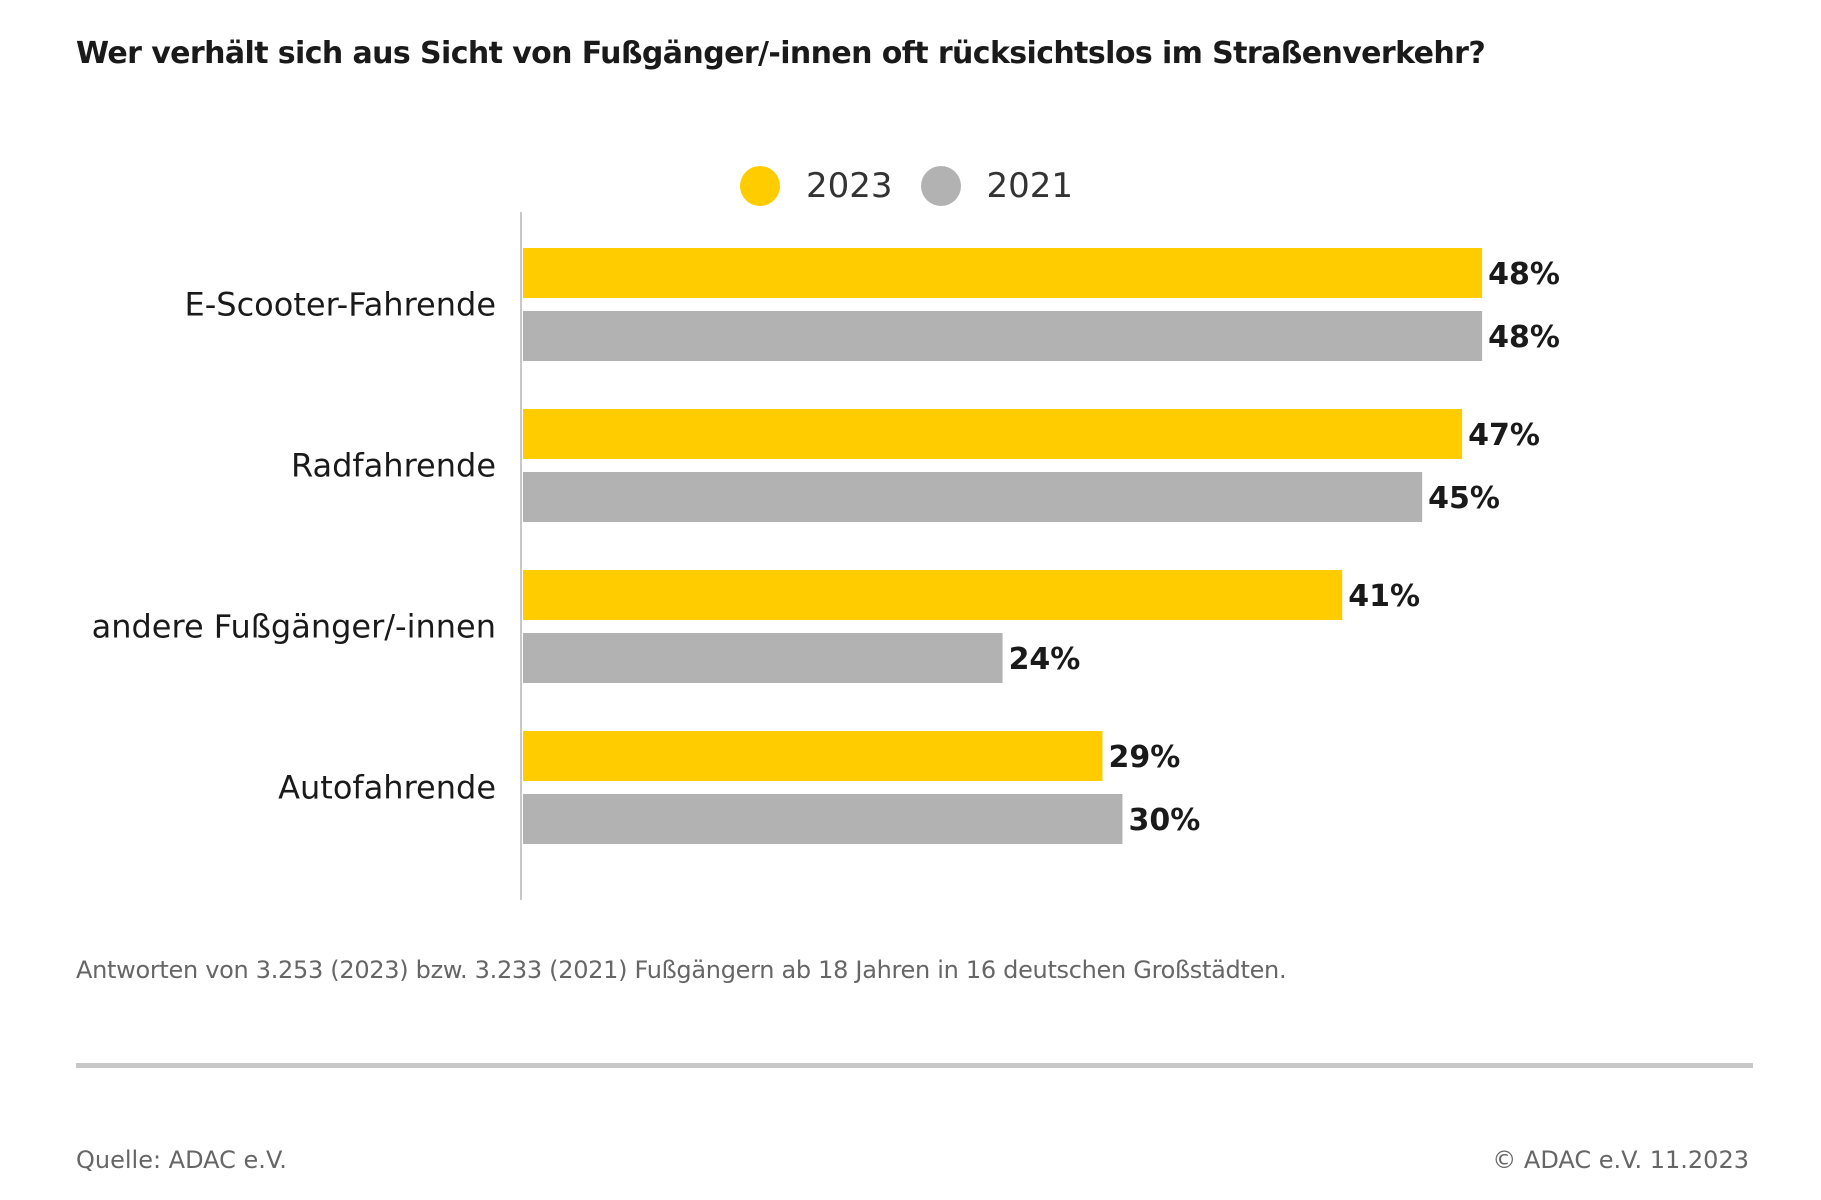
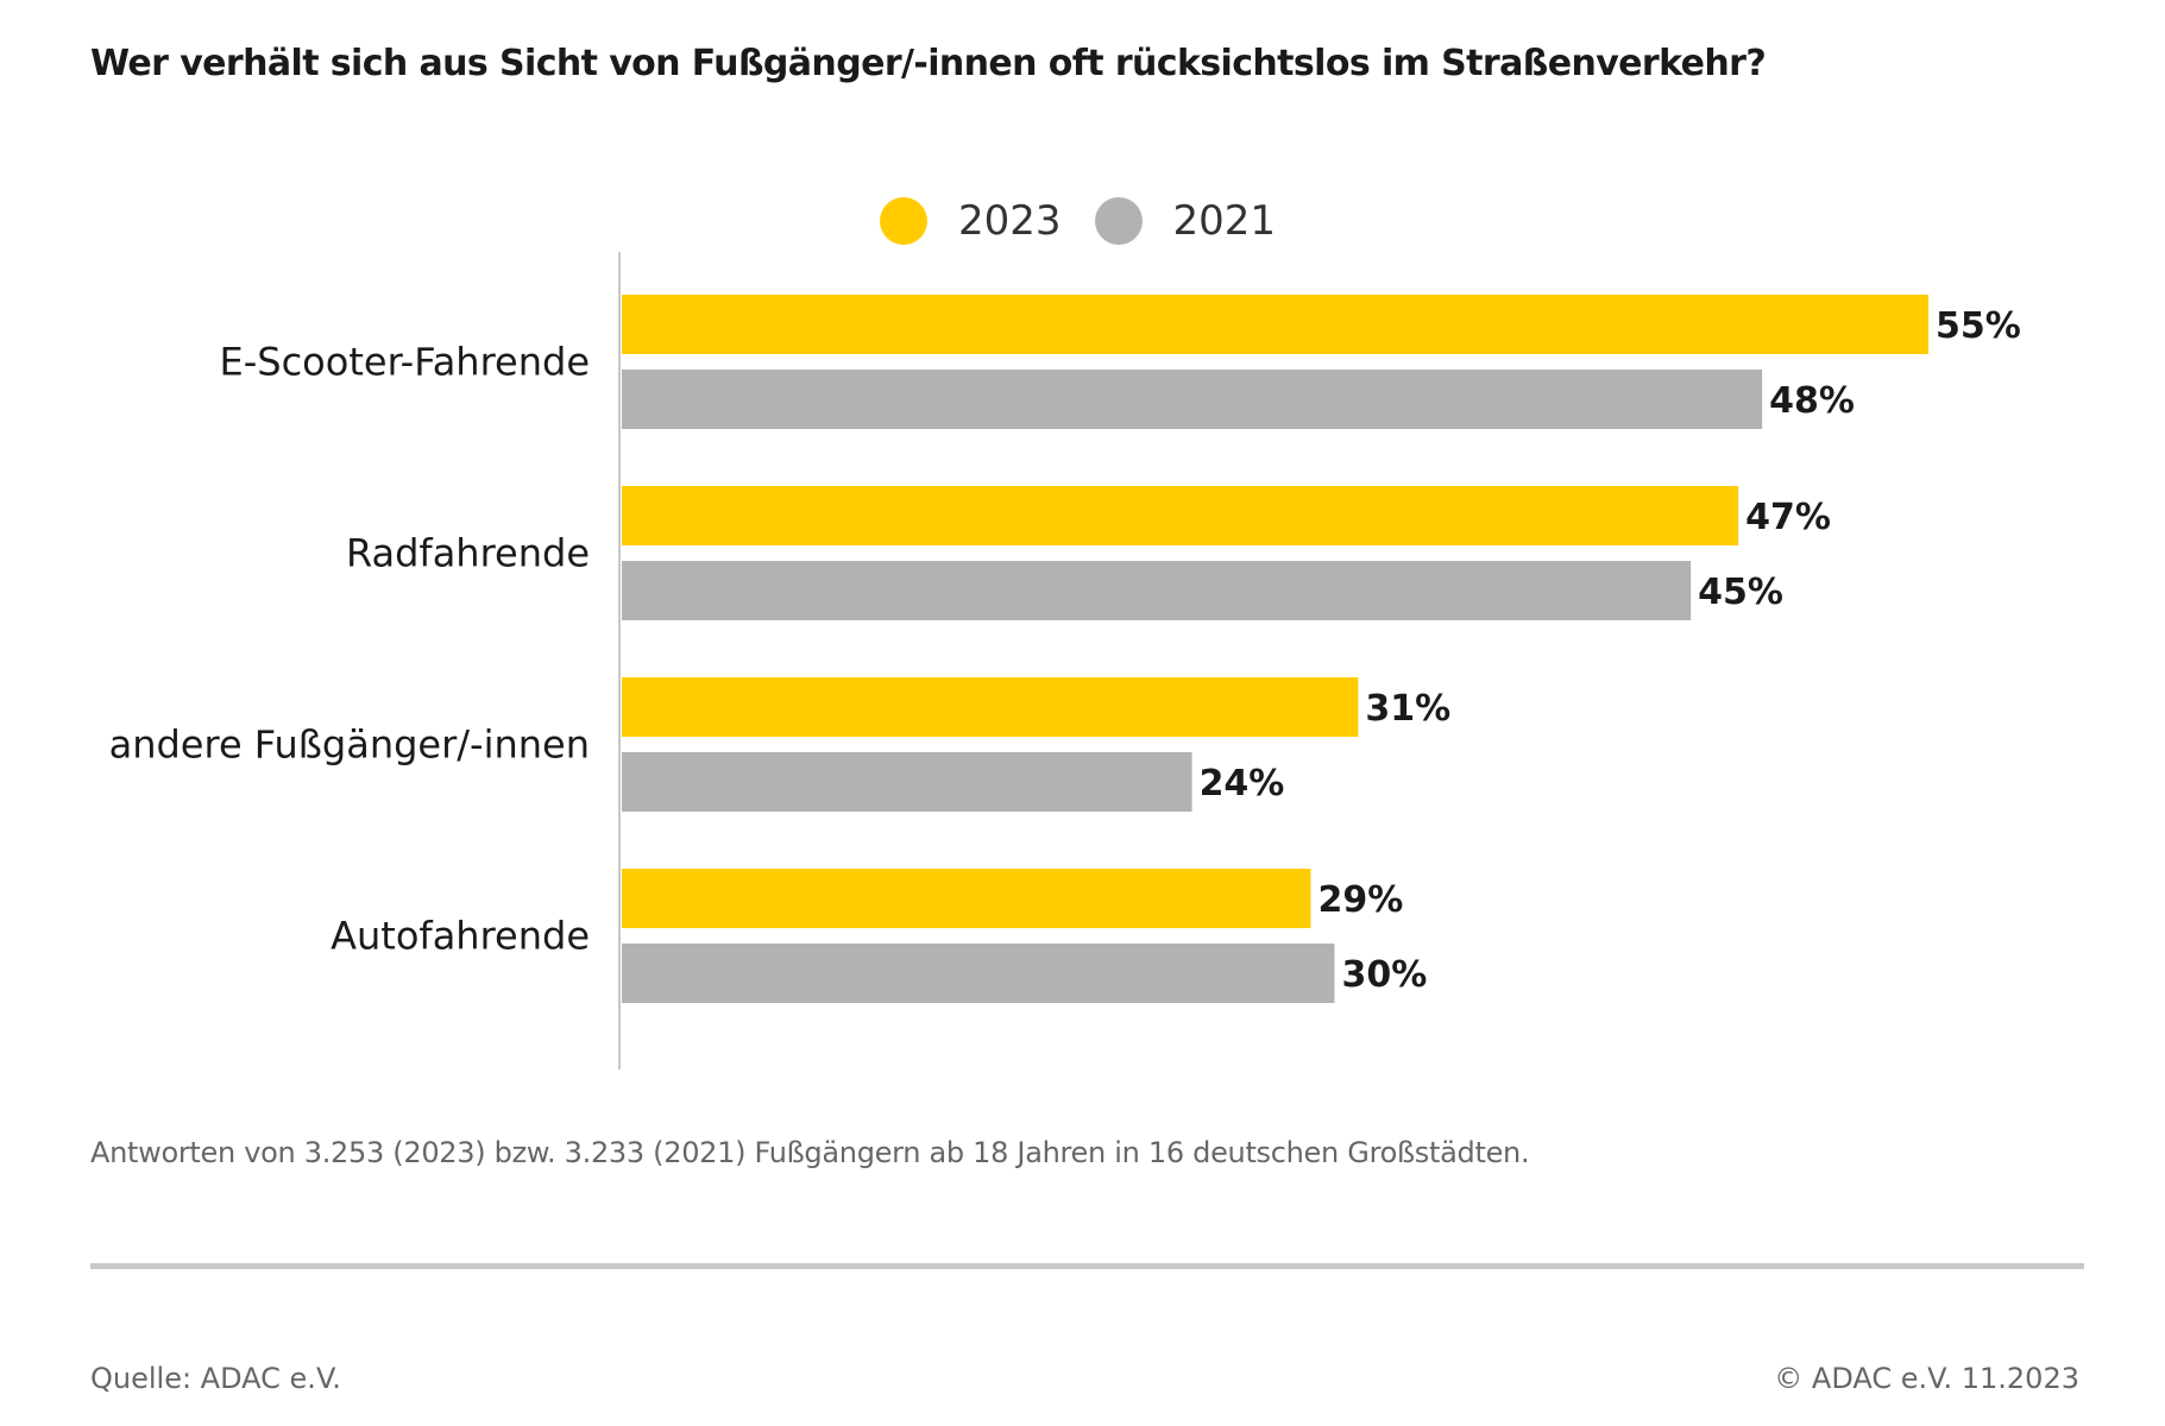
2023/E-Scooter-Fahrende: 48% -> 55%
2023/andere Fußgänger/-innen: 41% -> 31%
